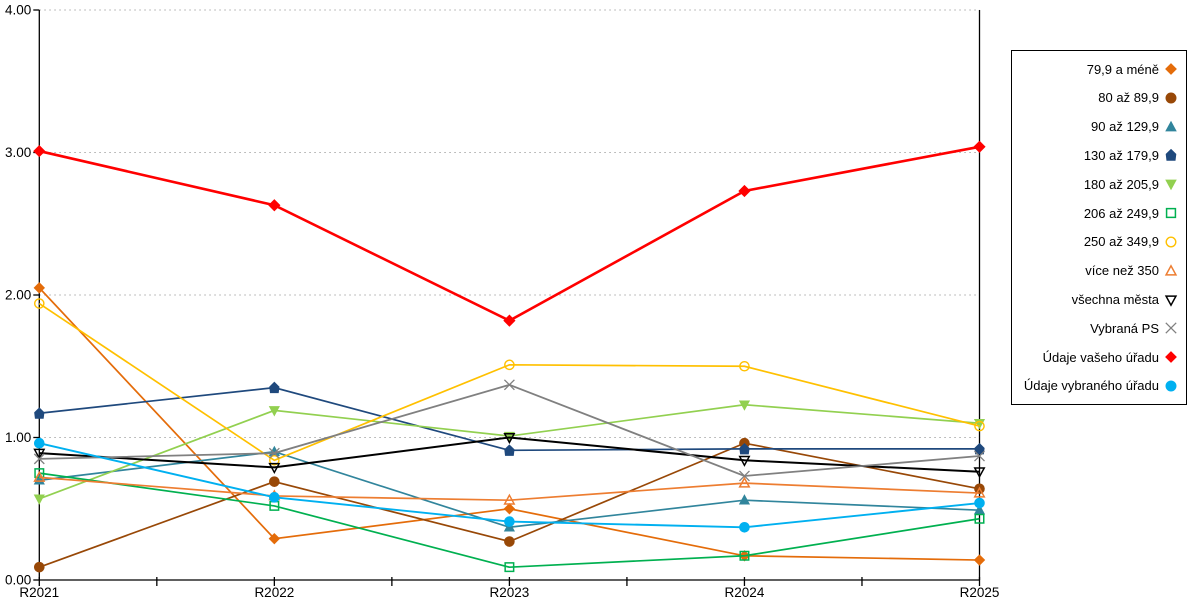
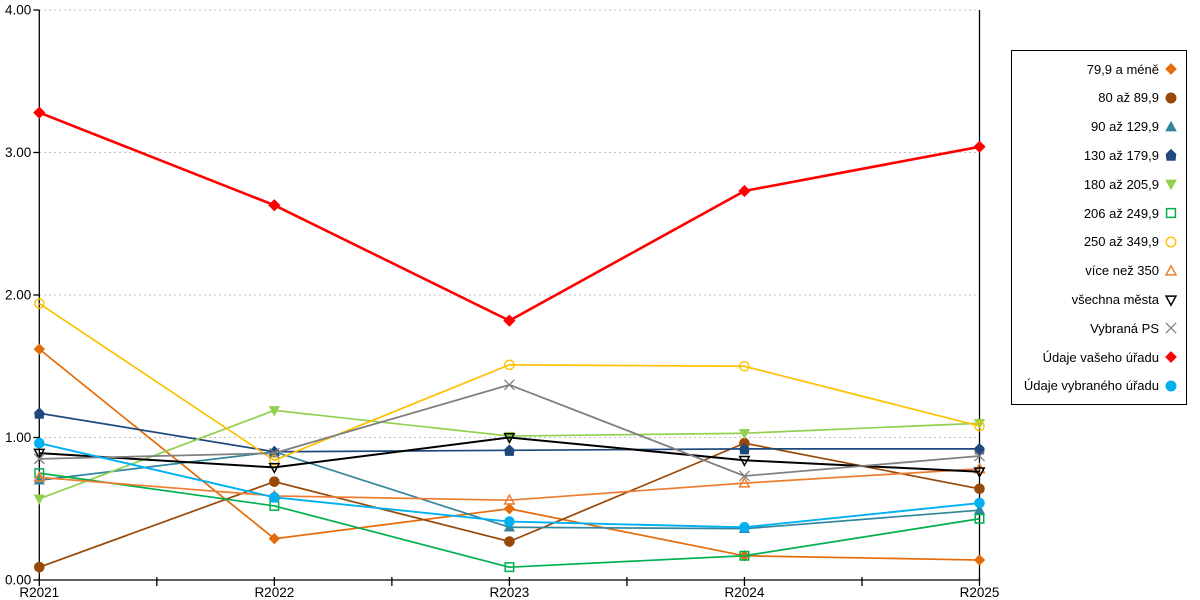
79,9 a méně/R2021: 2.05 -> 1.62
Údaje vašeho úřadu/R2021: 3.01 -> 3.28
130 až 179,9/R2022: 1.35 -> 0.90
90 až 129,9/R2024: 0.56 -> 0.36
180 až 205,9/R2024: 1.23 -> 1.03
více než 350/R2025: 0.61 -> 0.78
